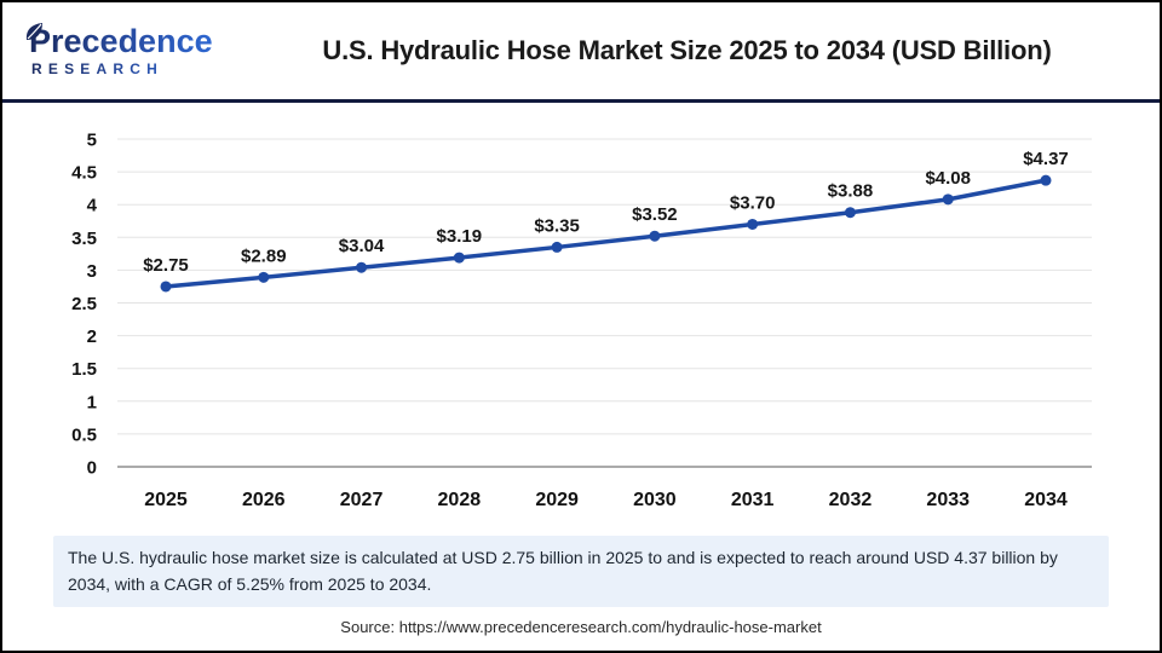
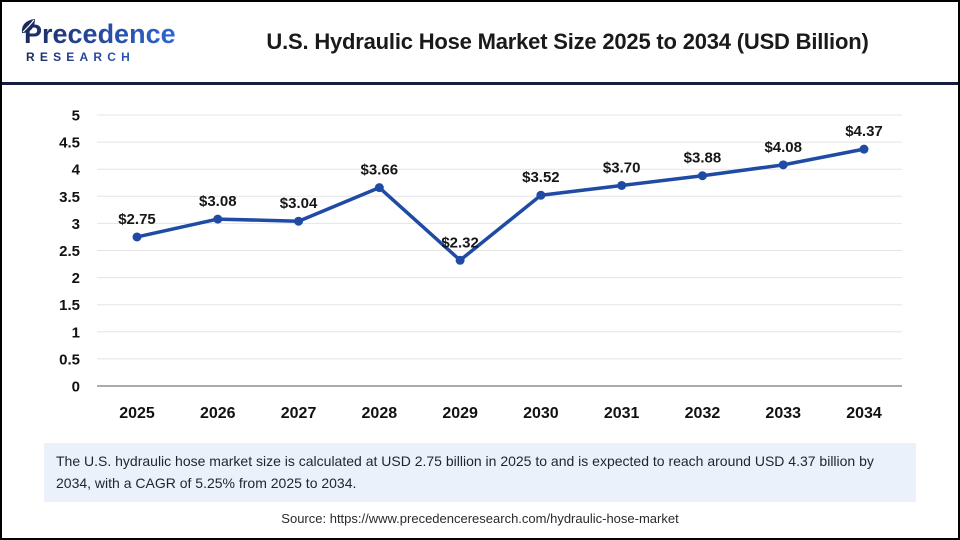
2026: $2.89 -> $3.08
2028: $3.19 -> $3.66
2029: $3.35 -> $2.32
